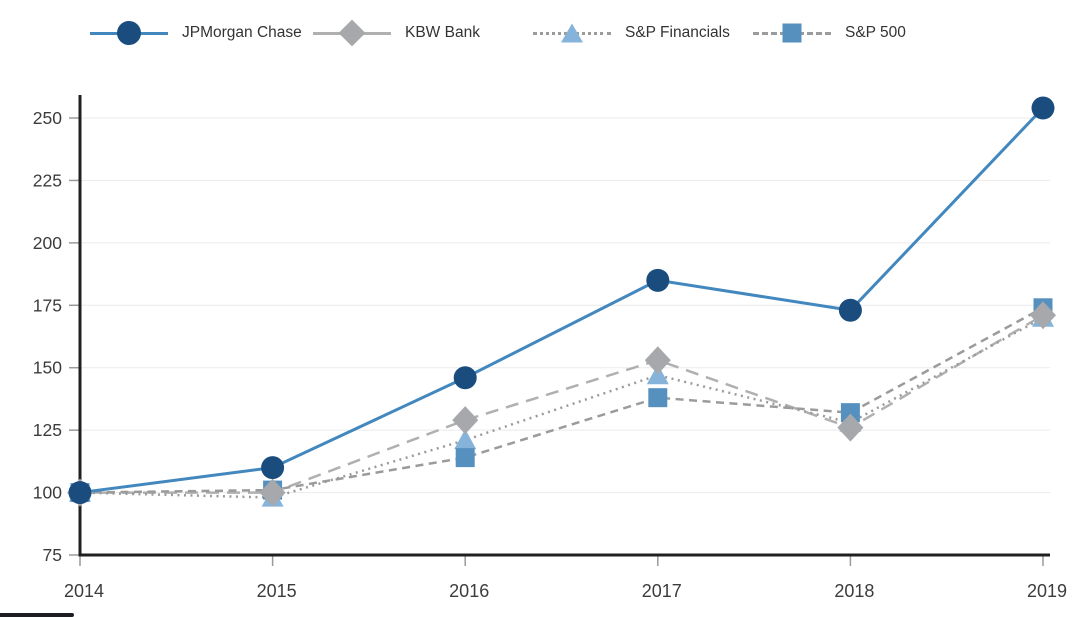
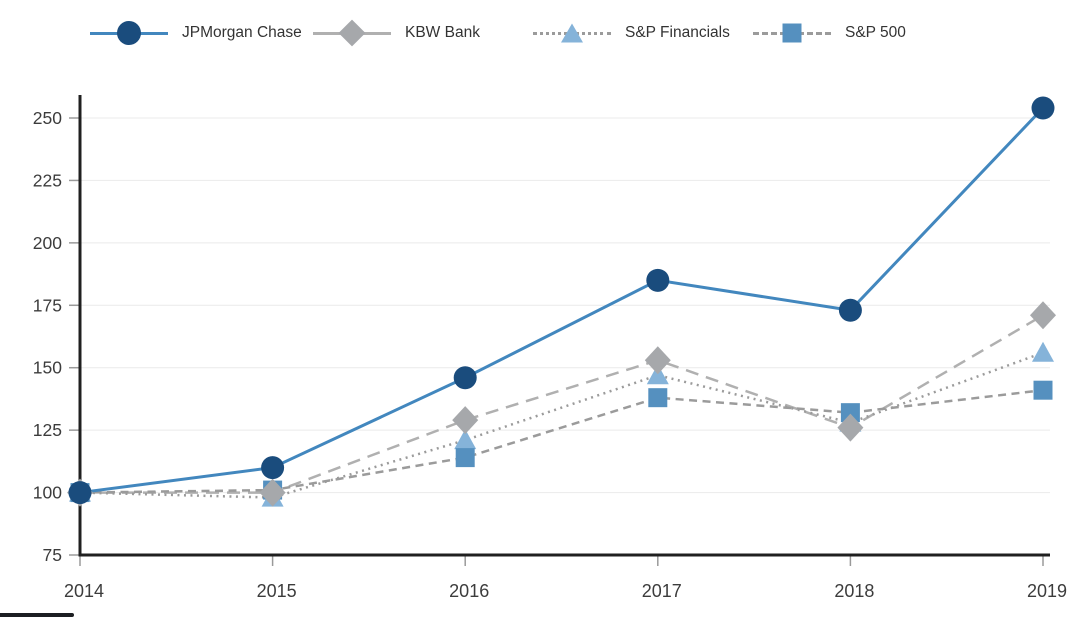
S&P Financials/2019: 170 -> 156
S&P 500/2019: 174 -> 141
